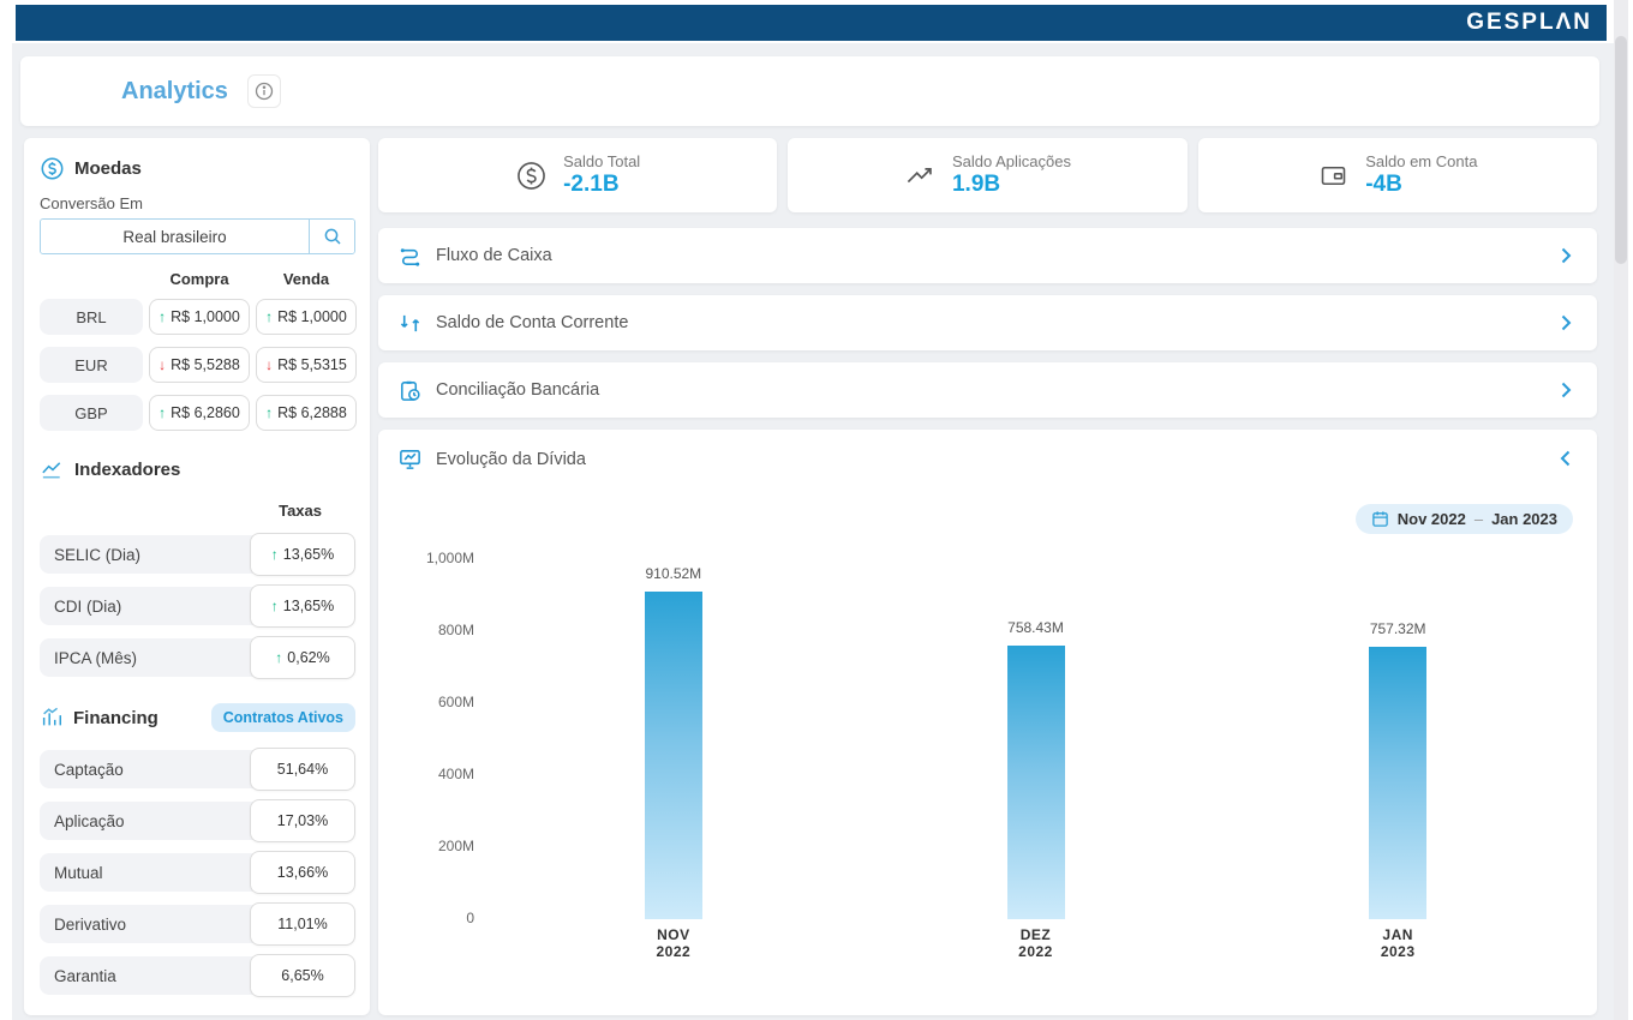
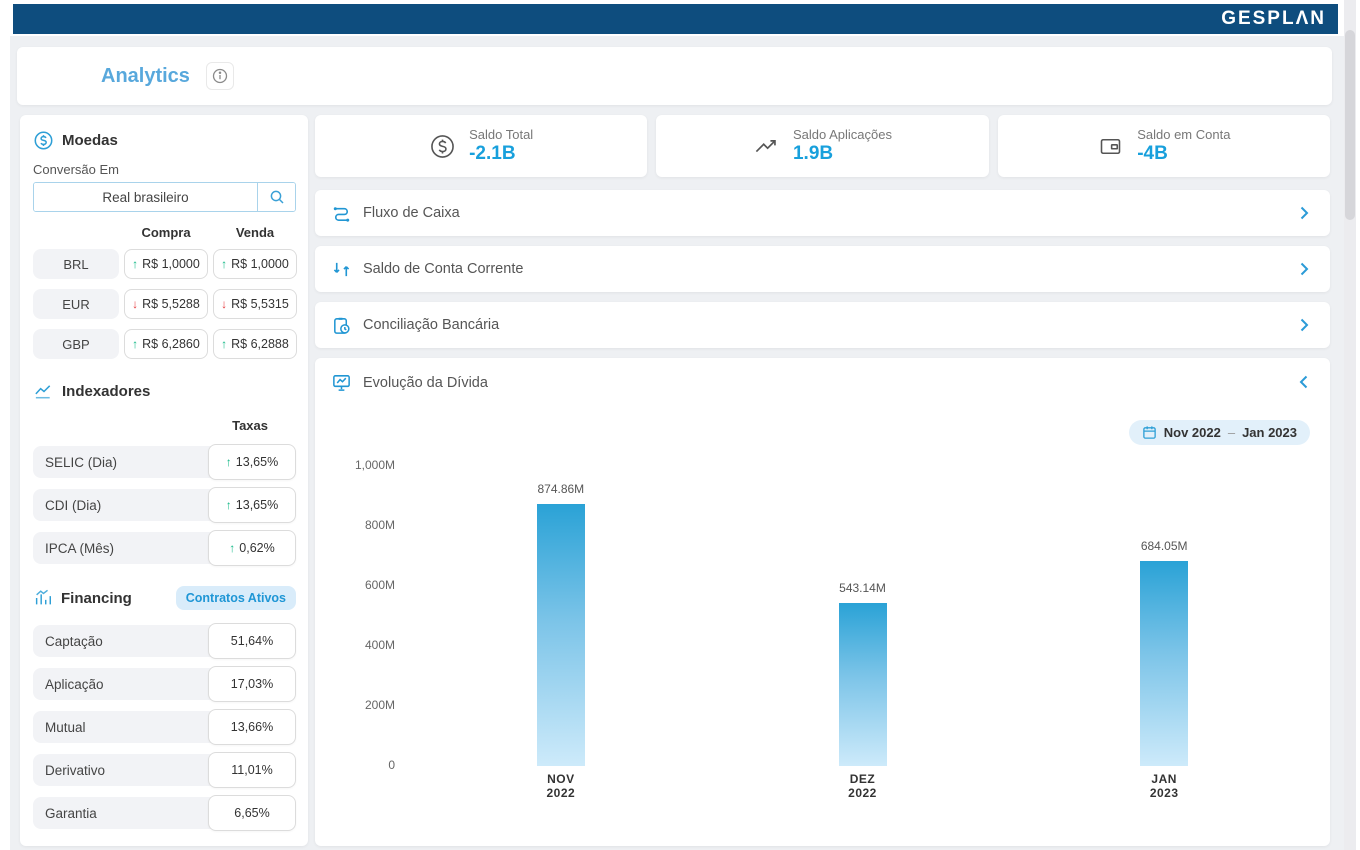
NOV 2022: 910.52M -> 874.86M
DEZ 2022: 758.43M -> 543.14M
JAN 2023: 757.32M -> 684.05M
